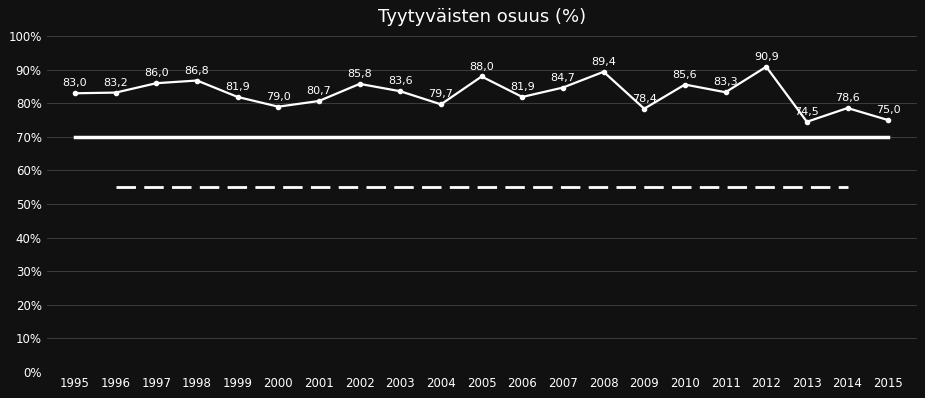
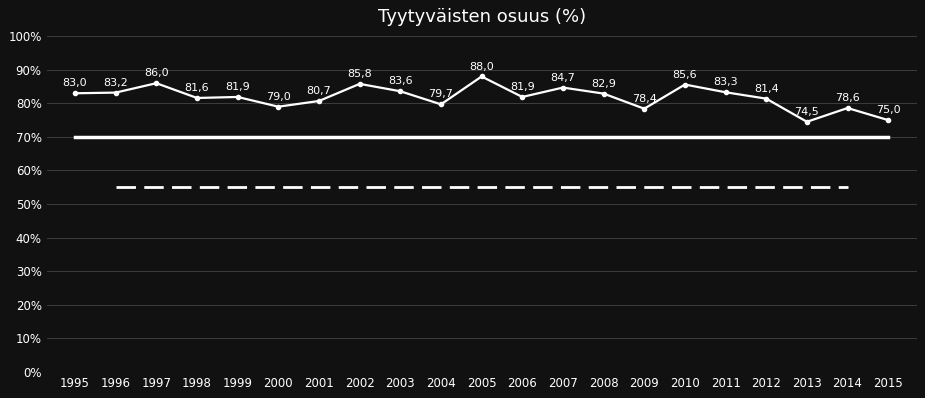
1998: 86,8 -> 81,6
2008: 89,4 -> 82,9
2012: 90,9 -> 81,4
